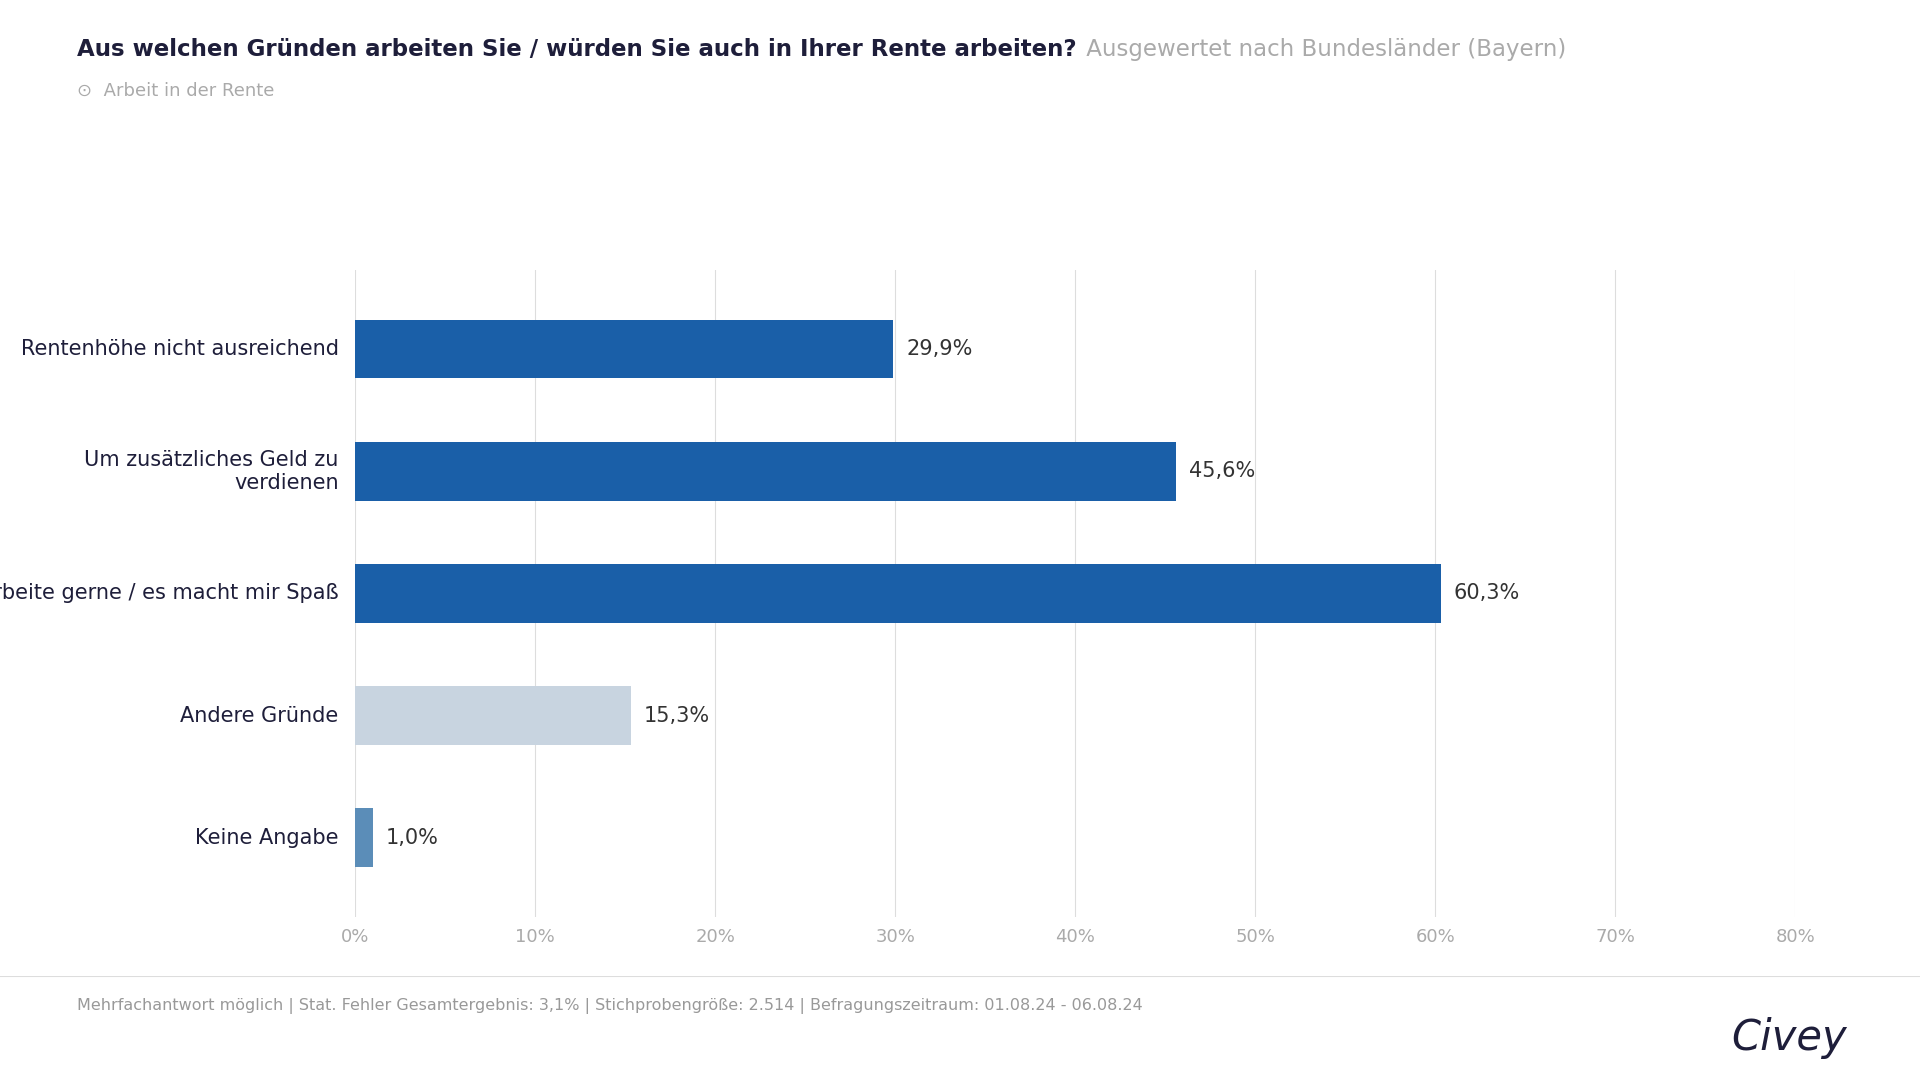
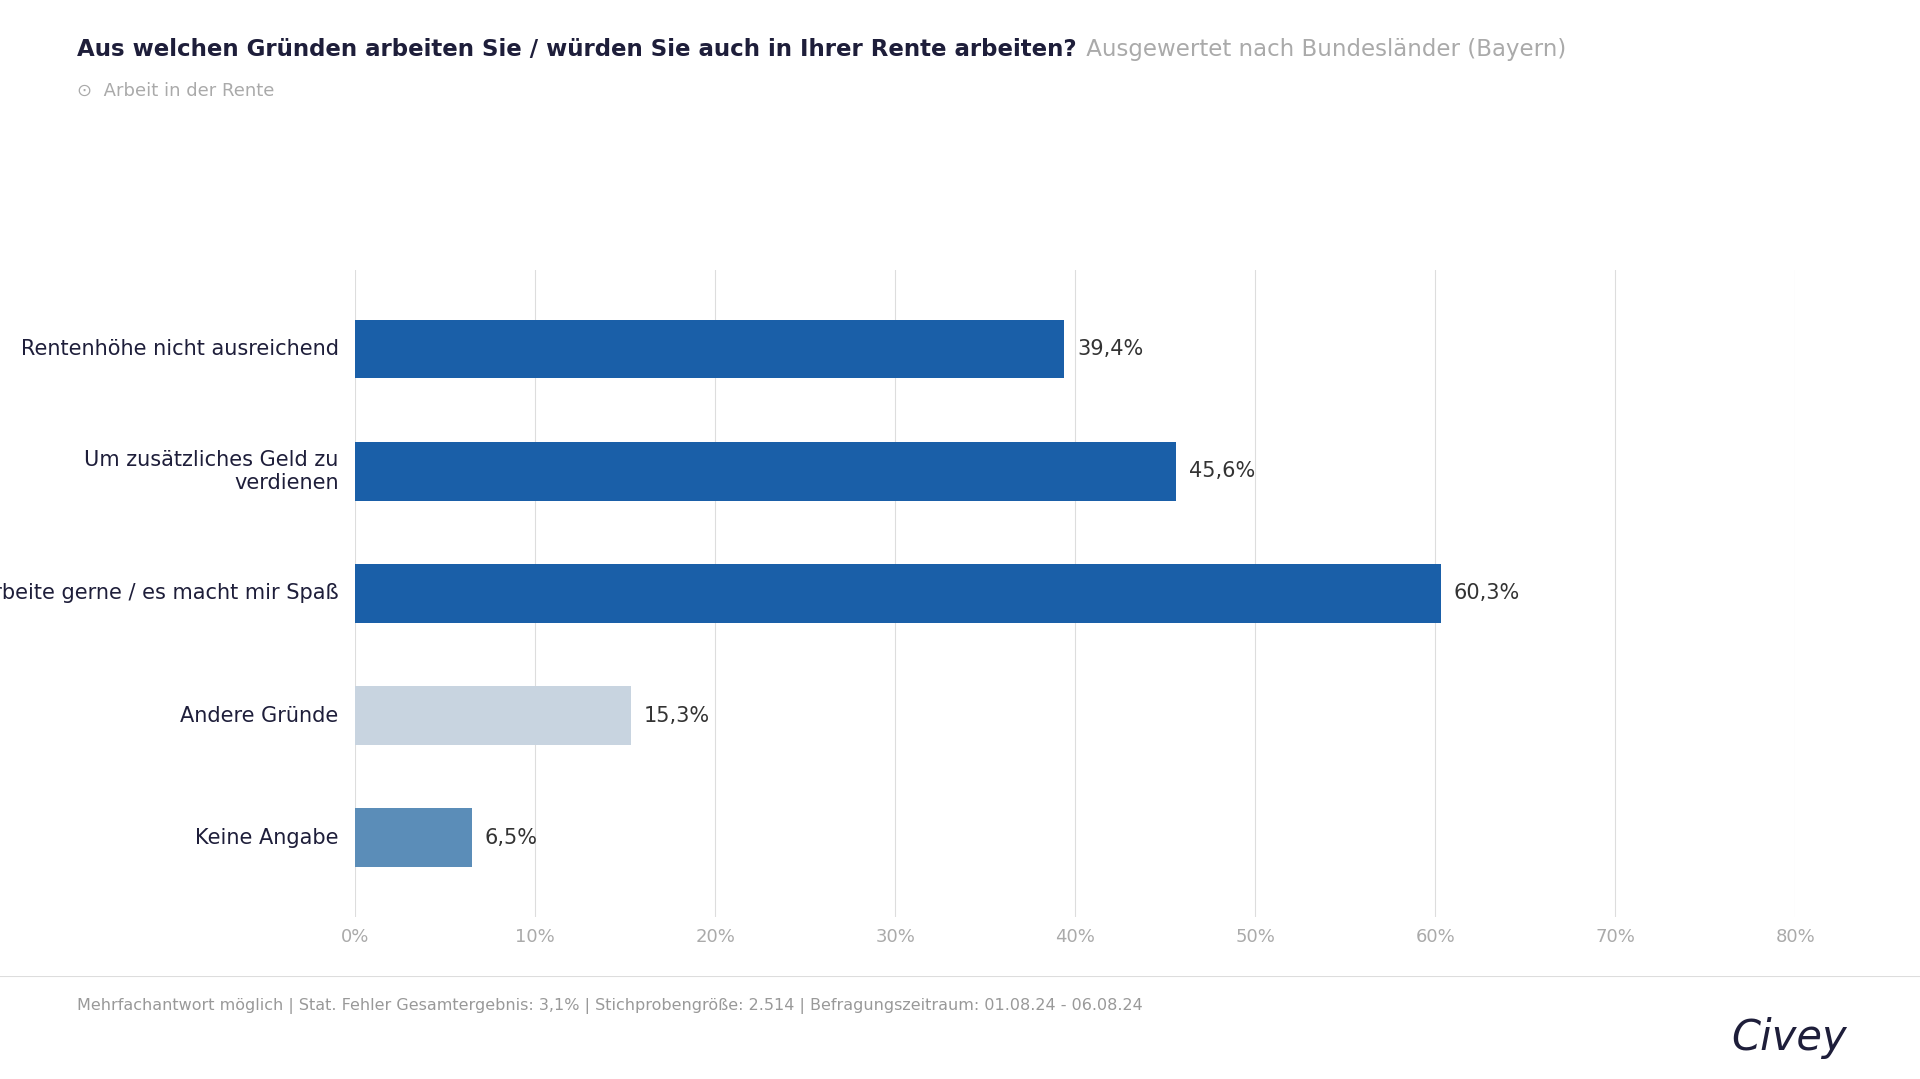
Rentenhöhe nicht ausreichend: 29,9% -> 39,4%
Keine Angabe: 1,0% -> 6,5%
